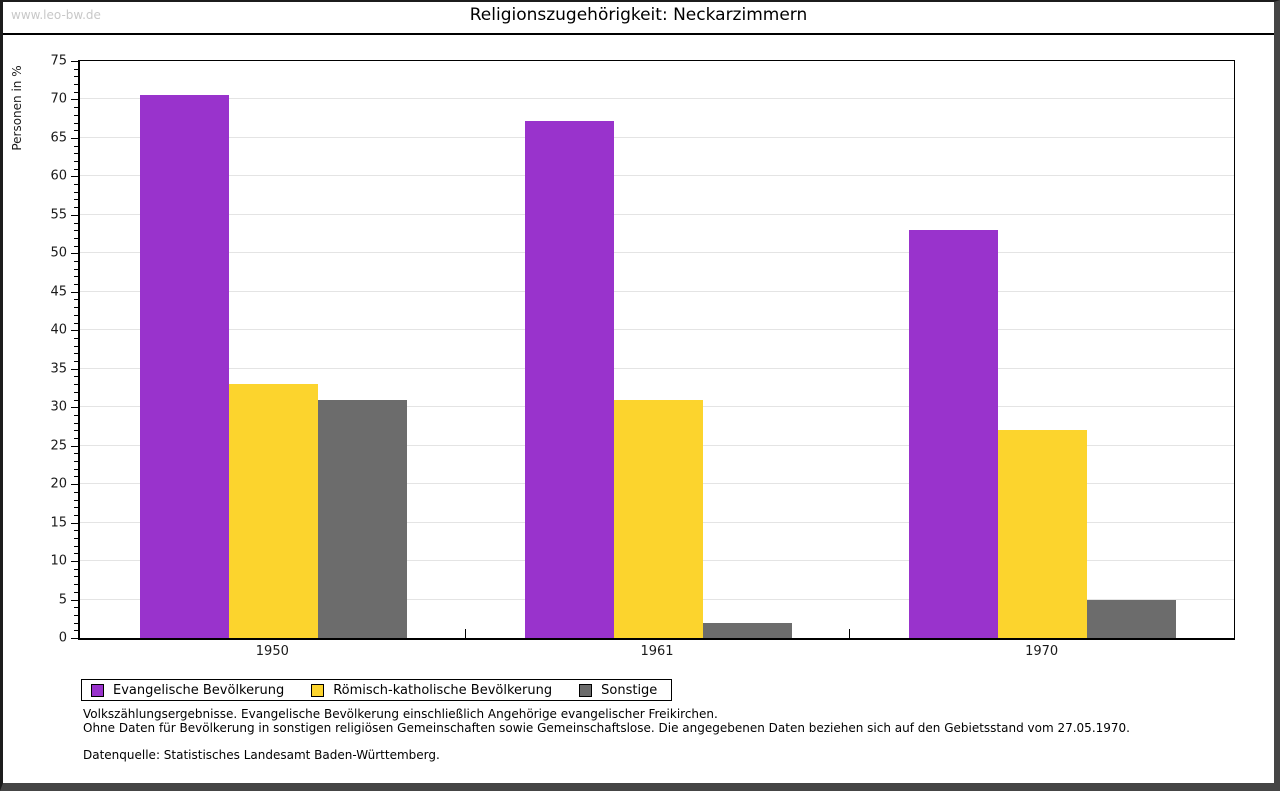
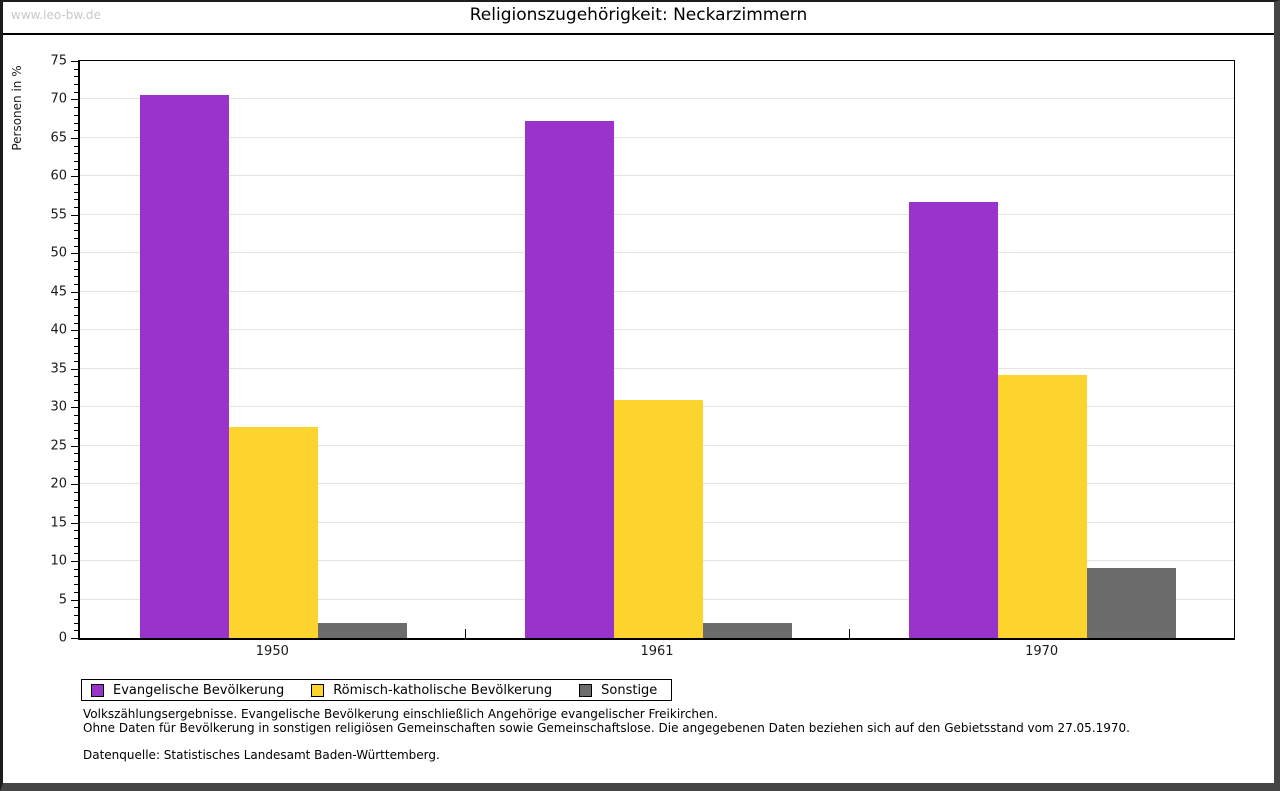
Römisch-katholische Bevölkerung/1950: 33 -> 27
Sonstige/1950: 31 -> 2
Evangelische Bevölkerung/1970: 53 -> 57
Römisch-katholische Bevölkerung/1970: 27 -> 34
Sonstige/1970: 5 -> 9
